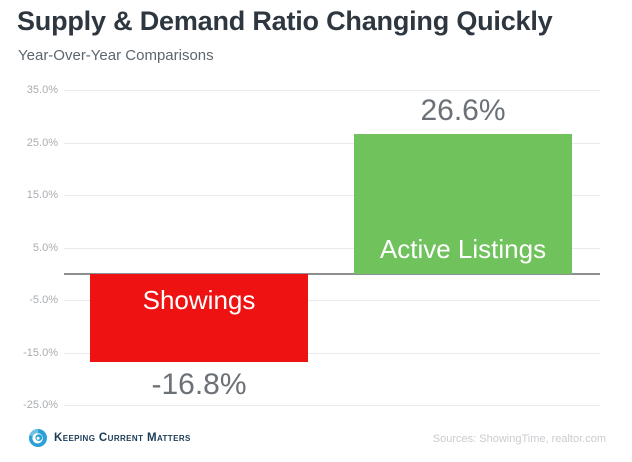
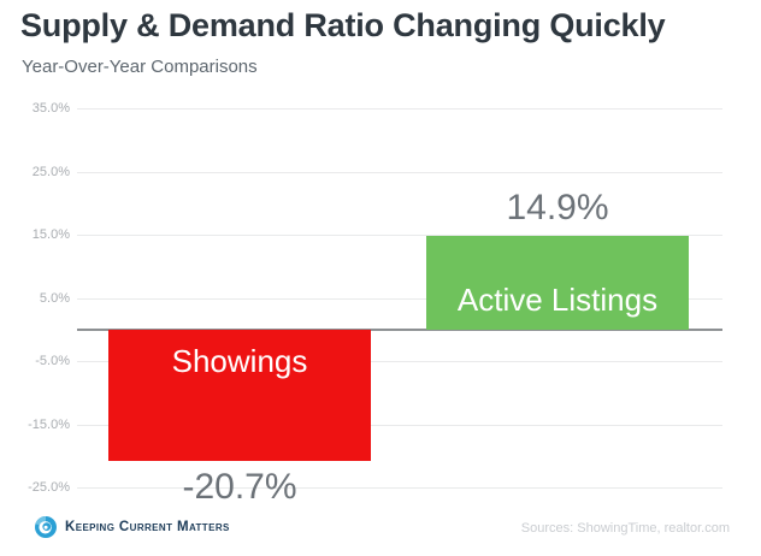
Showings: -16.8% -> -20.7%
Active Listings: 26.6% -> 14.9%
